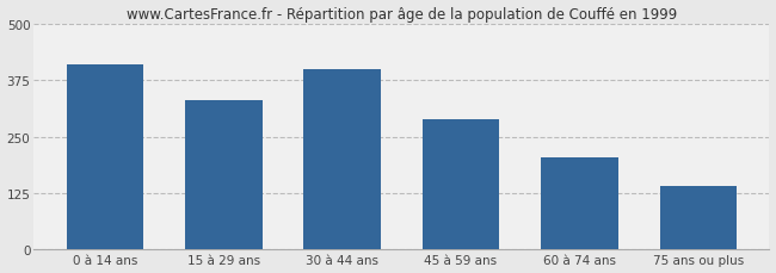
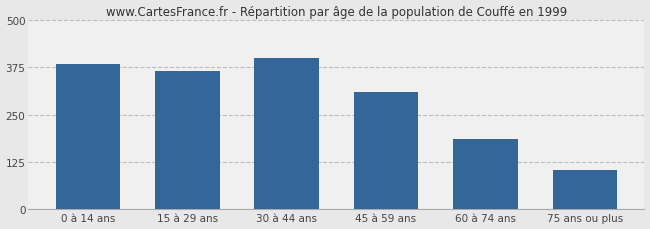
0 à 14 ans: 410 -> 385
15 à 29 ans: 330 -> 365
45 à 59 ans: 290 -> 310
60 à 74 ans: 205 -> 185
75 ans ou plus: 140 -> 105
